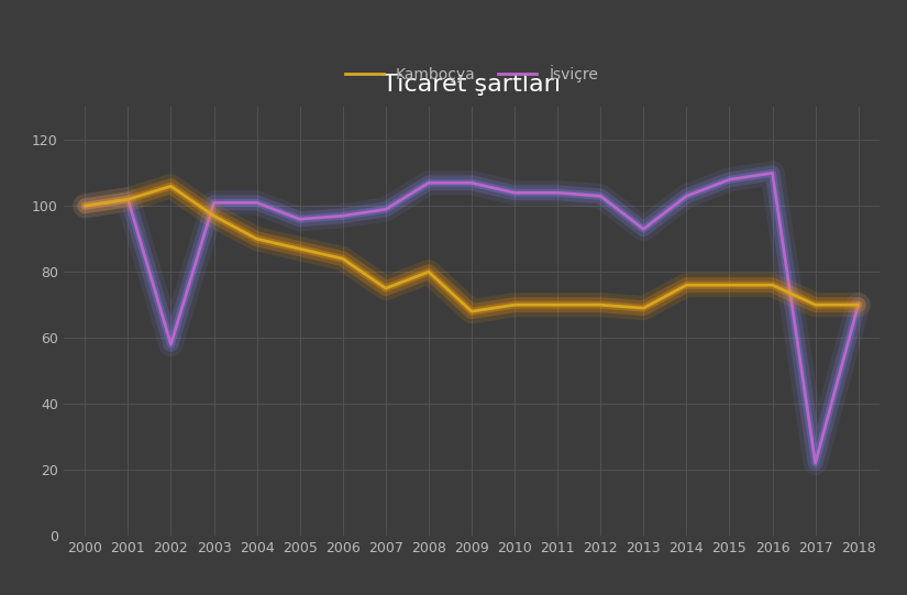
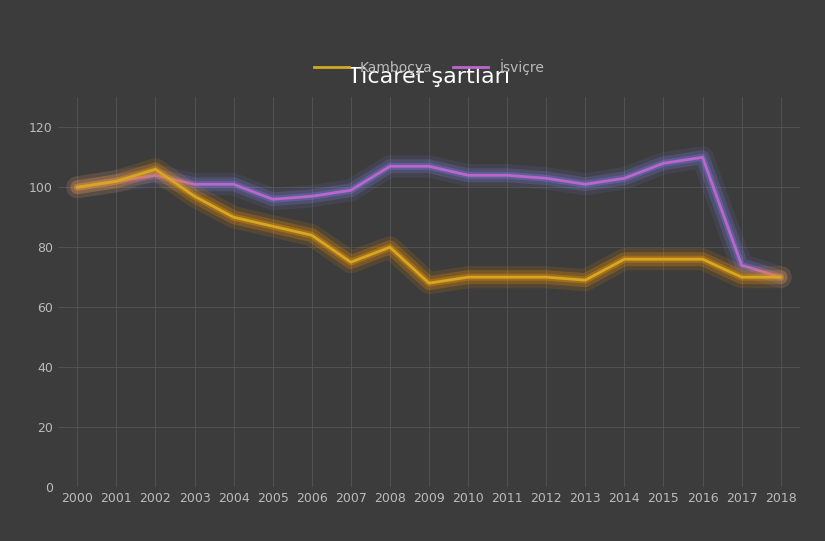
İsviçre/2002: 58 -> 104
İsviçre/2013: 93 -> 101
İsviçre/2017: 22 -> 74
